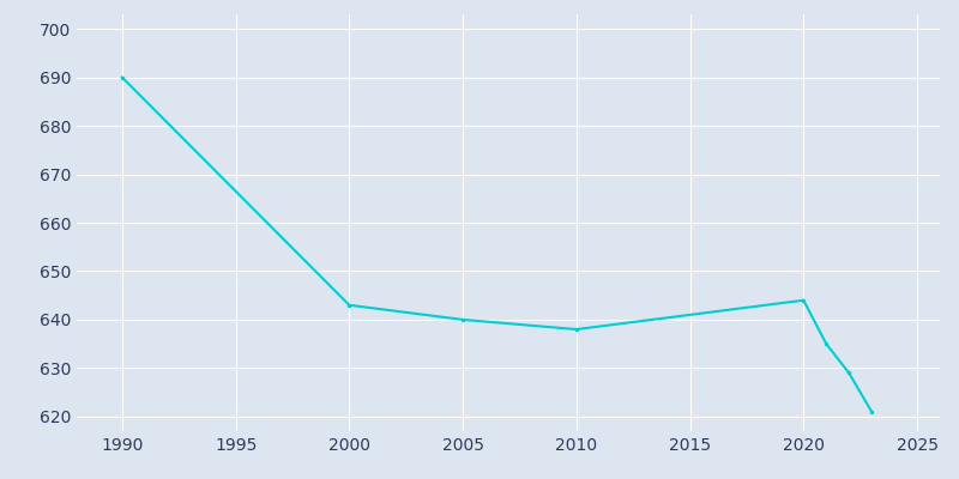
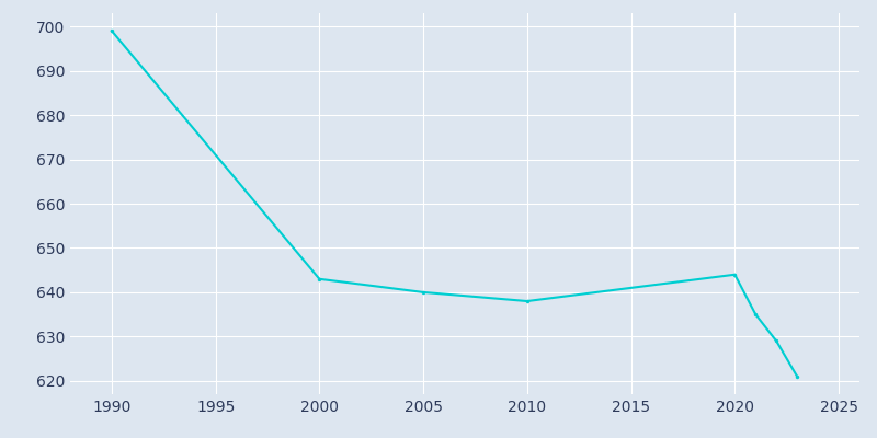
1990: 690 -> 699
